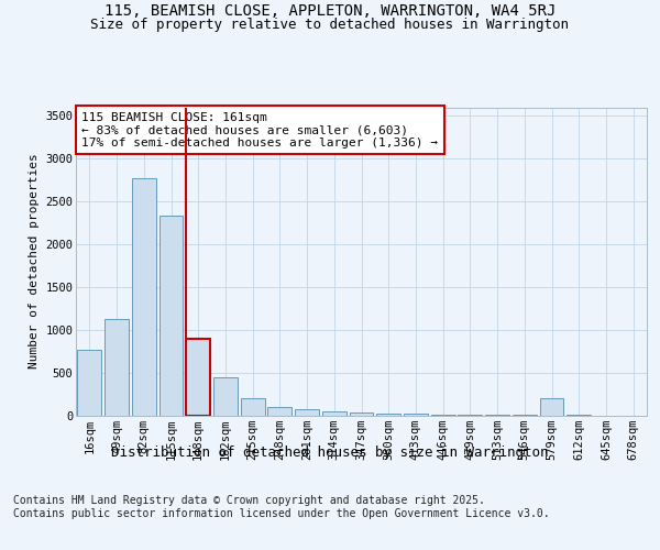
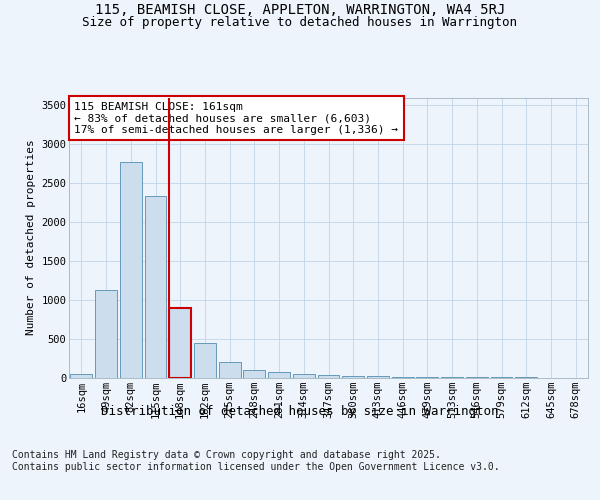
16sqm: 760 -> 40
579sqm: 200 -> 0
